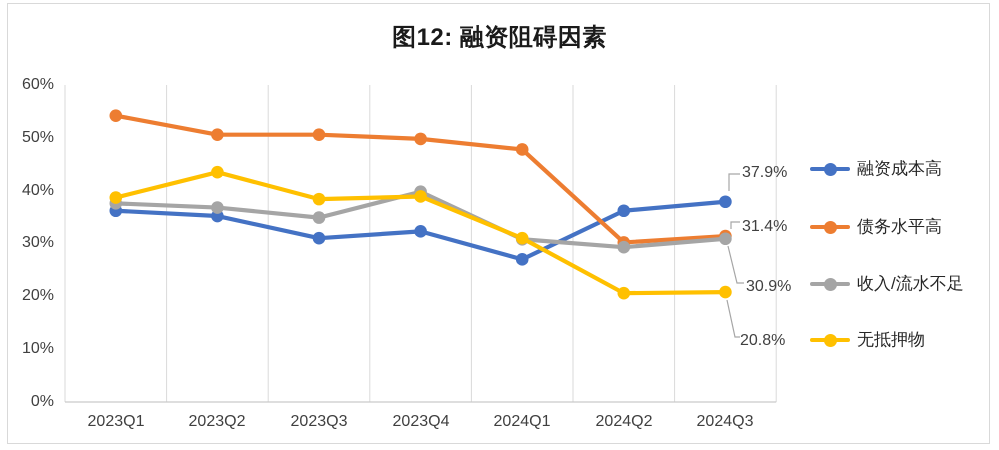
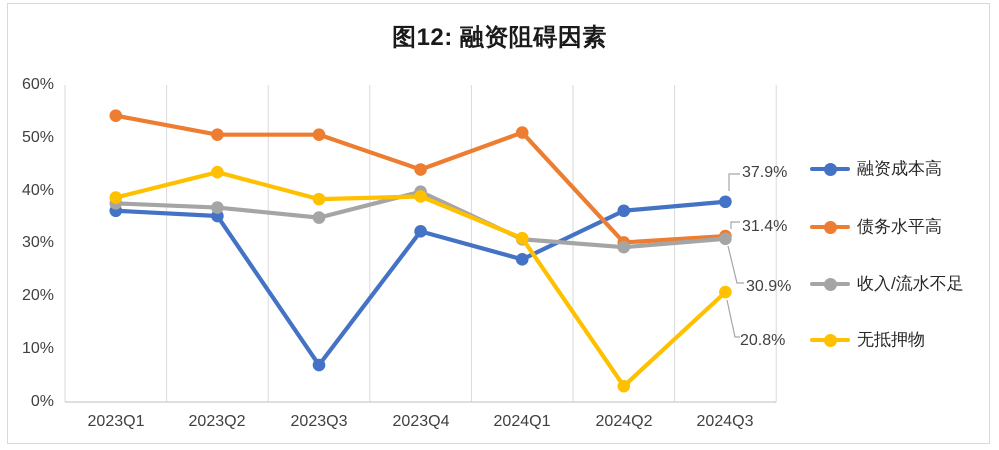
融资成本高/2023Q3: 31% -> 7%
债务水平高/2023Q4: 50% -> 44%
债务水平高/2024Q1: 48% -> 51%
无抵押物/2024Q2: 21% -> 3%
